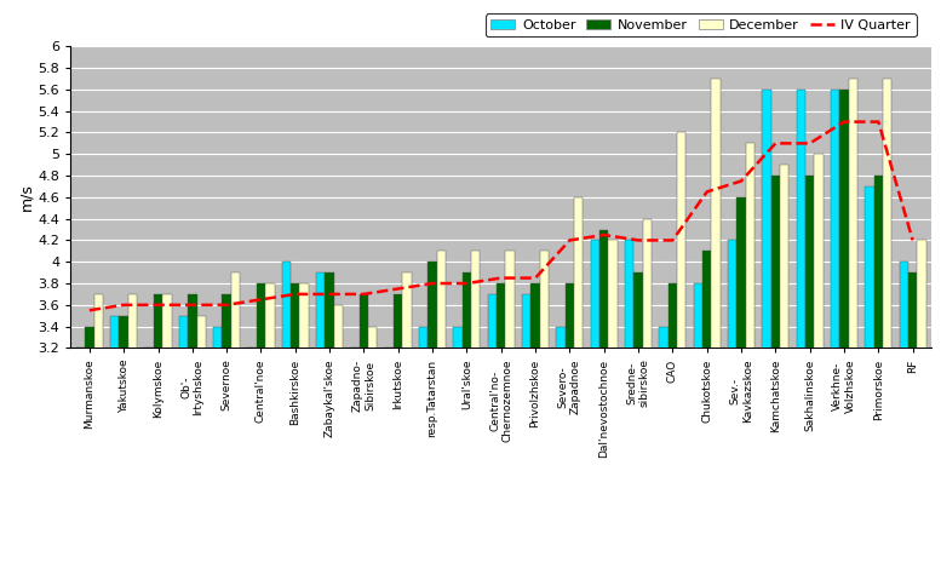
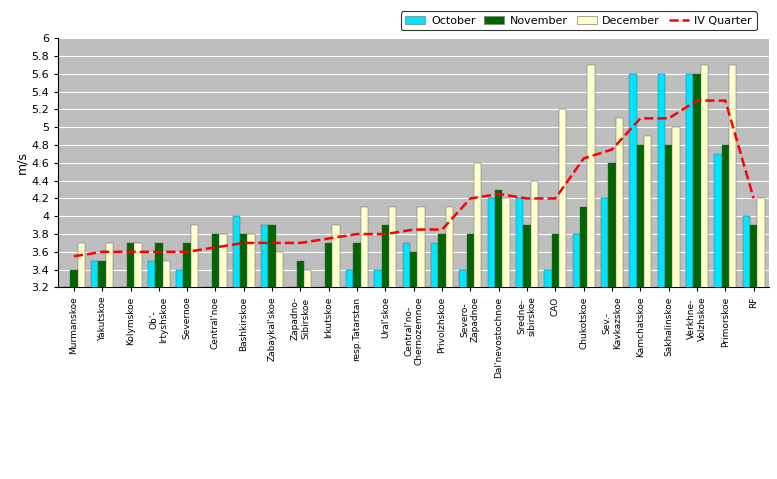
November/Zapadno- Sibirskoe: 3.7 -> 3.5
November/resp.Tatarstan: 4.0 -> 3.7
November/Central'no- Chernozemnoe: 3.8 -> 3.6
